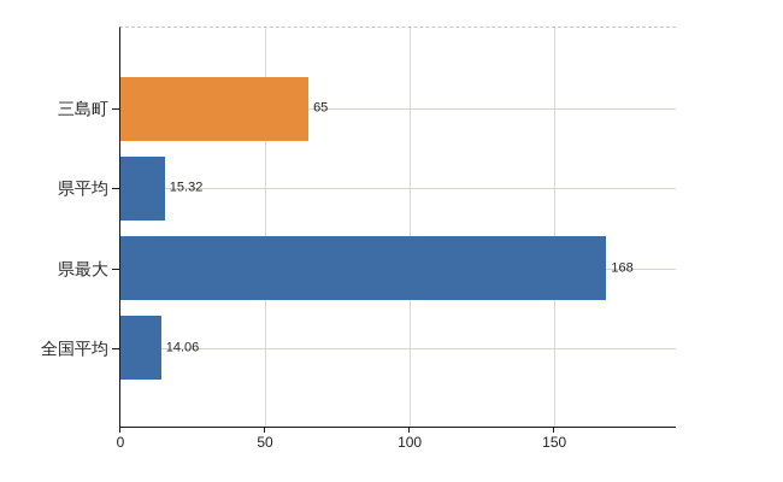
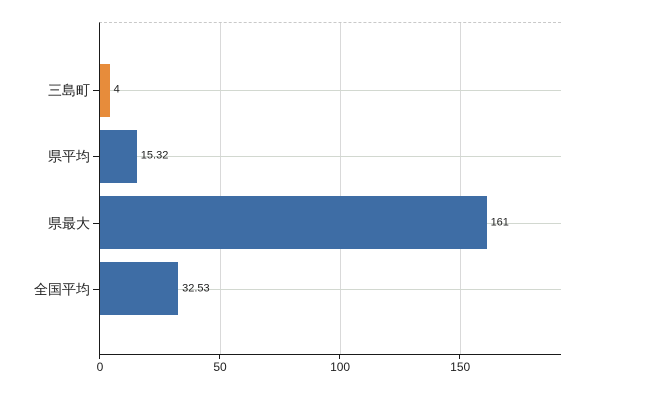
三島町: 65 -> 4
県最大: 168 -> 161
全国平均: 14.06 -> 32.53
